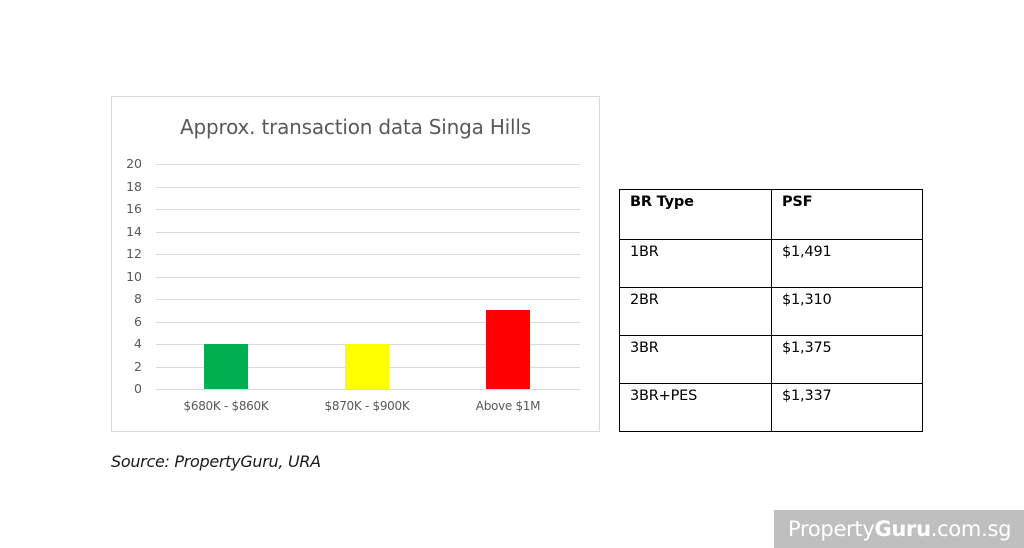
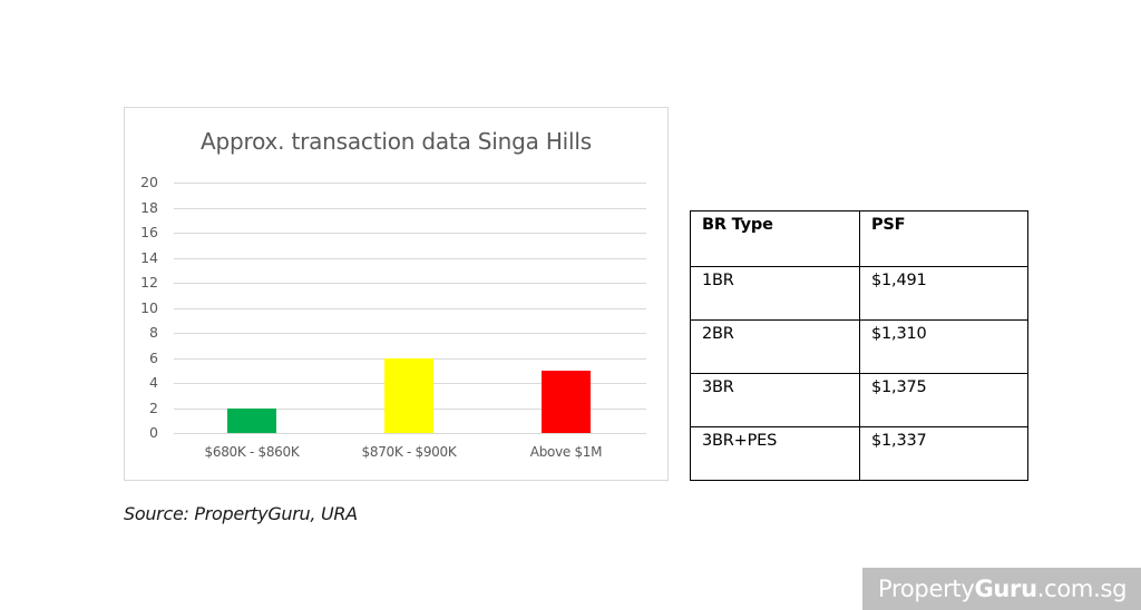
$680K - $860K: 4 -> 2
$870K - $900K: 4 -> 6
Above $1M: 7 -> 5
